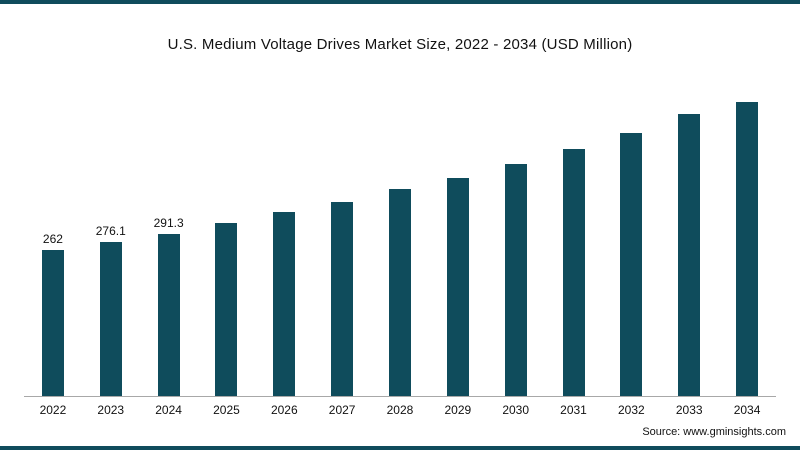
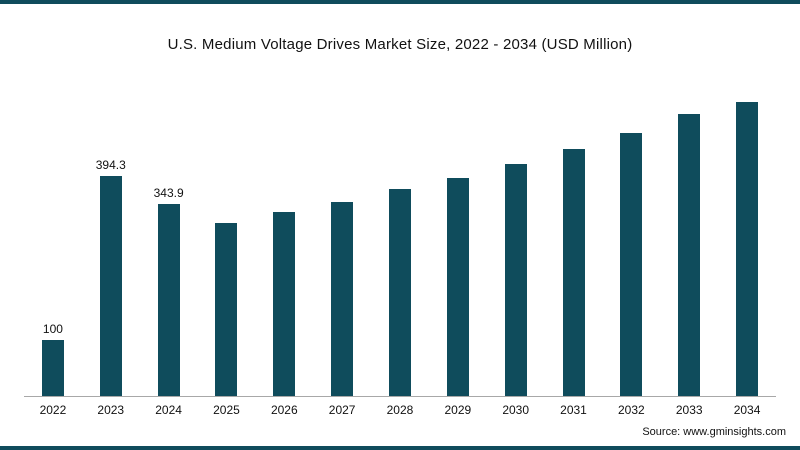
2022: 262 -> 100
2023: 276.1 -> 394.3
2024: 291.3 -> 343.9
